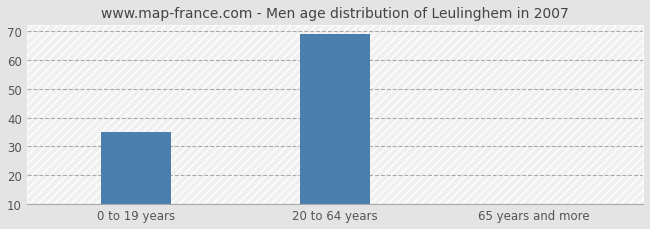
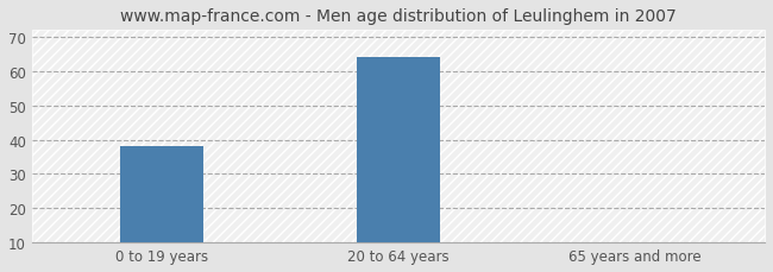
0 to 19 years: 35 -> 38
20 to 64 years: 69 -> 64
